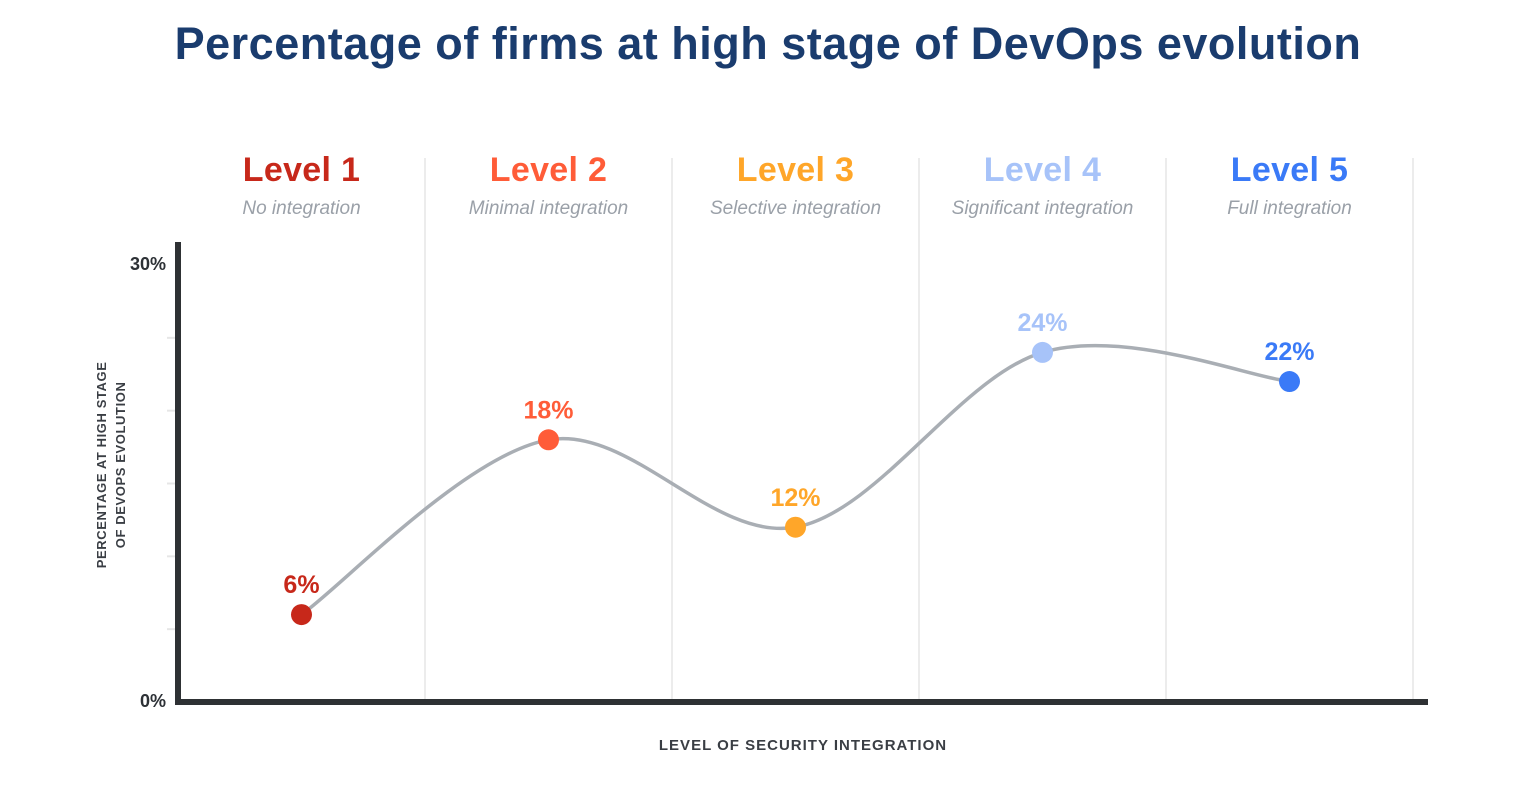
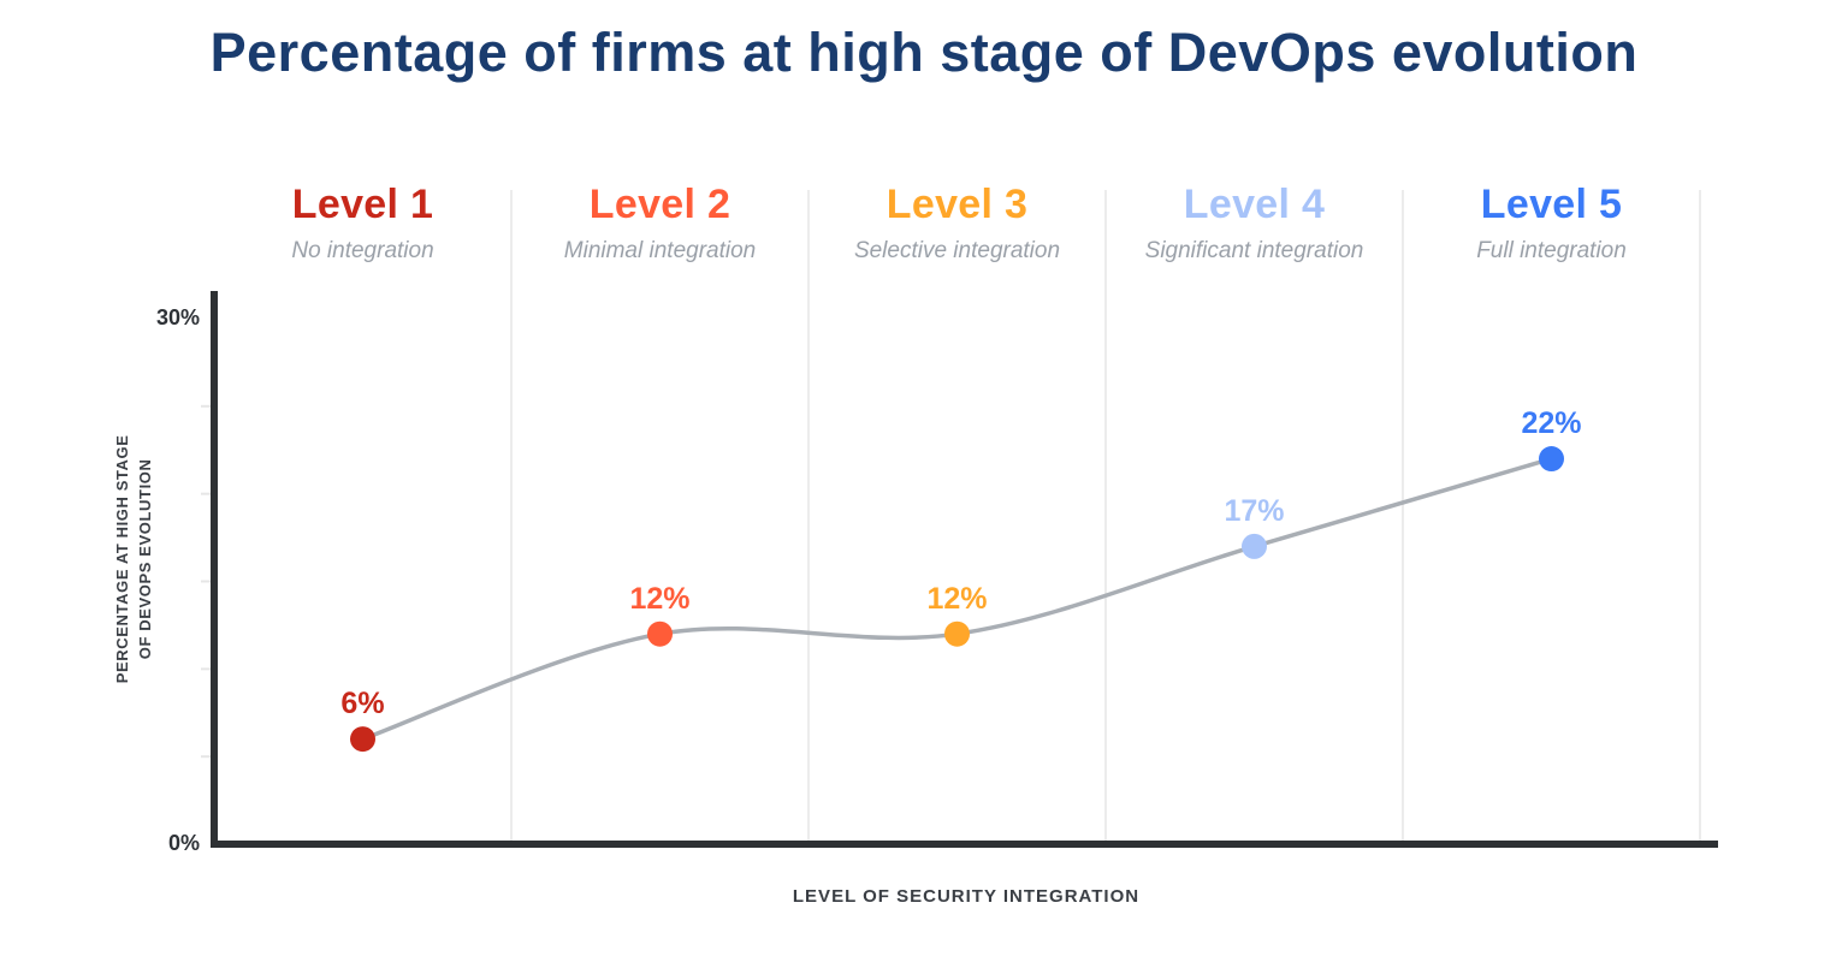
Level 2: 18% -> 12%
Level 4: 24% -> 17%
